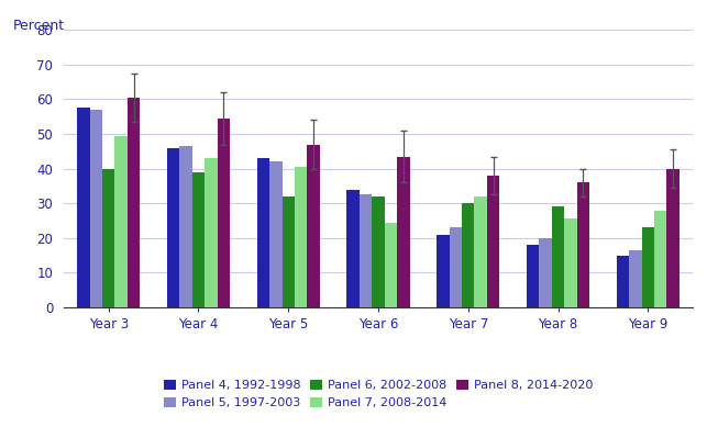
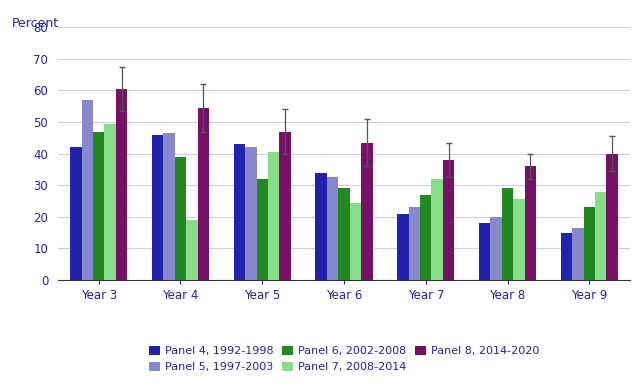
Panel 4, 1992-1998/Year 3: 57.5 -> 42.0
Panel 6, 2002-2008/Year 3: 40 -> 47
Panel 7, 2008-2014/Year 4: 43.0 -> 19.0
Panel 6, 2002-2008/Year 6: 32 -> 29
Panel 6, 2002-2008/Year 7: 30 -> 27
